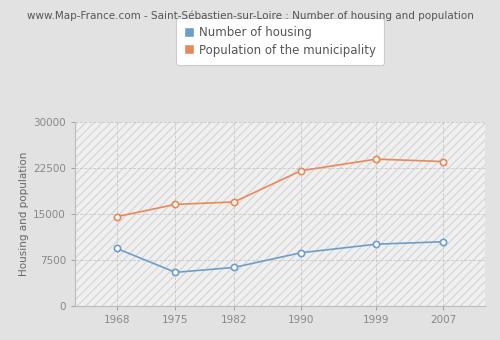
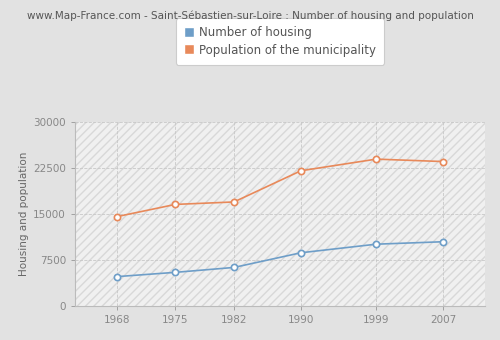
Number of housing/1968: 9400 -> 4800
